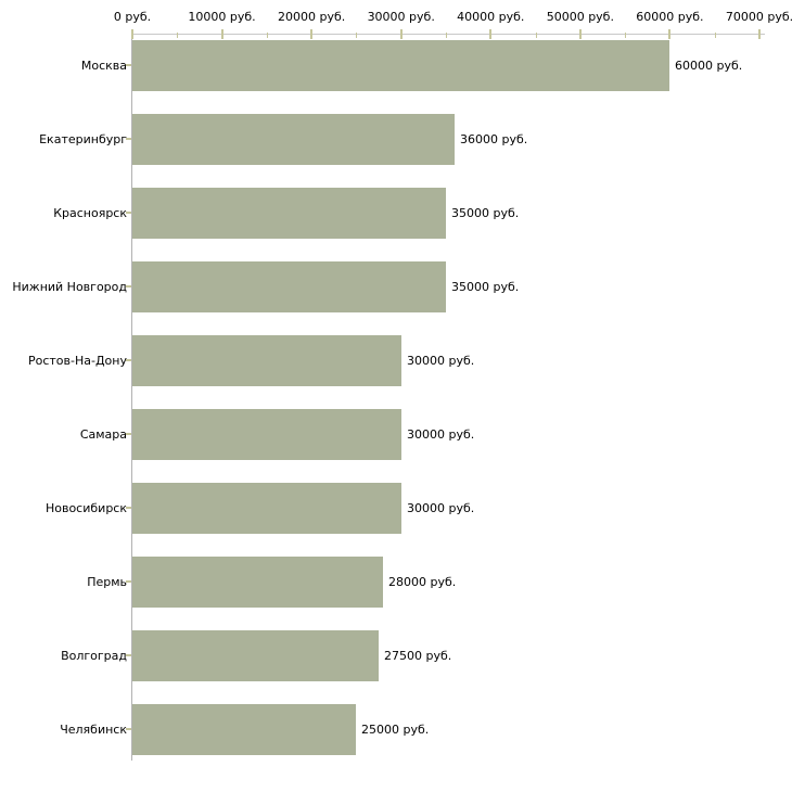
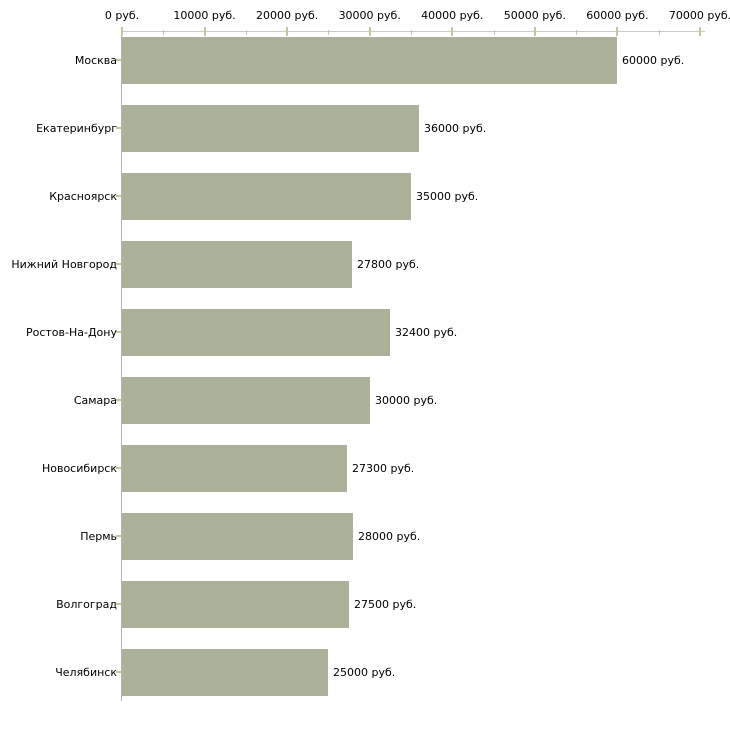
Нижний Новгород: 35000 -> 27800
Ростов-На-Дону: 30000 -> 32400
Новосибирск: 30000 -> 27300
